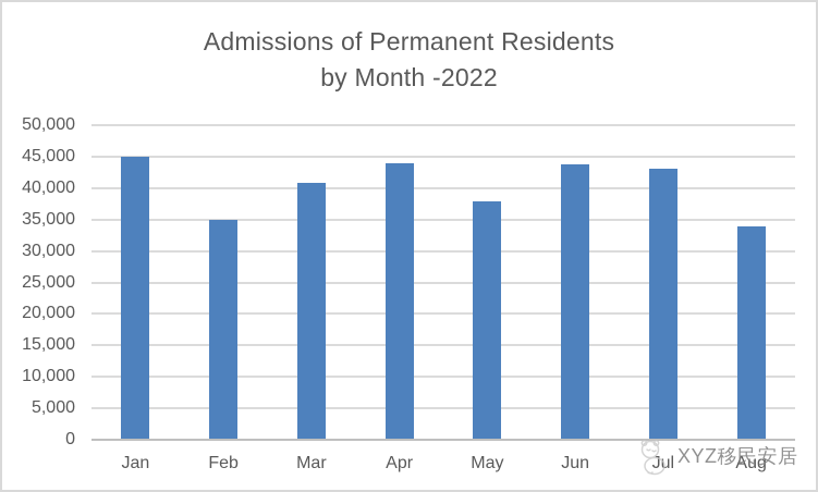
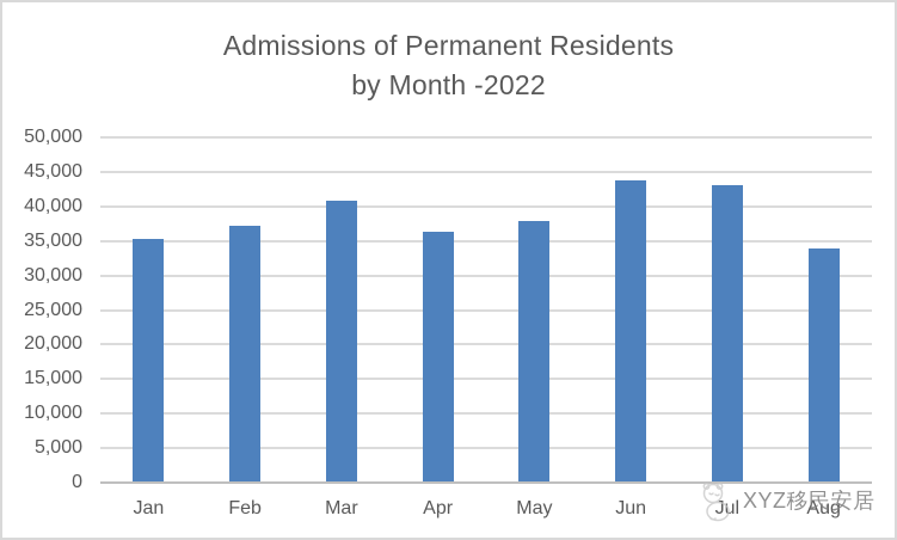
Jan: 45000 -> 35000
Feb: 35000 -> 37000
Apr: 44000 -> 36000
